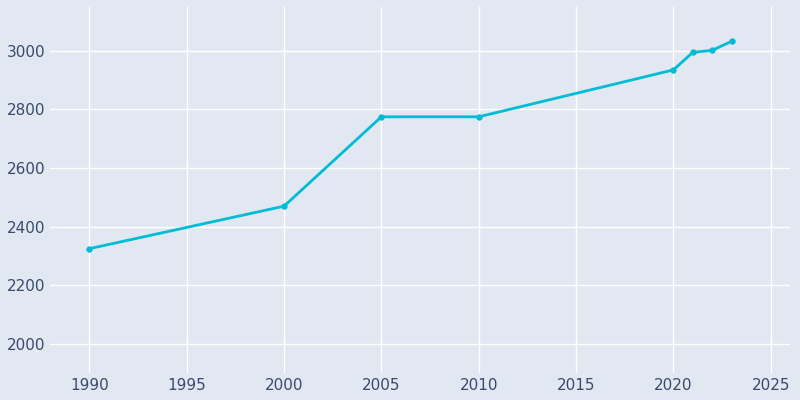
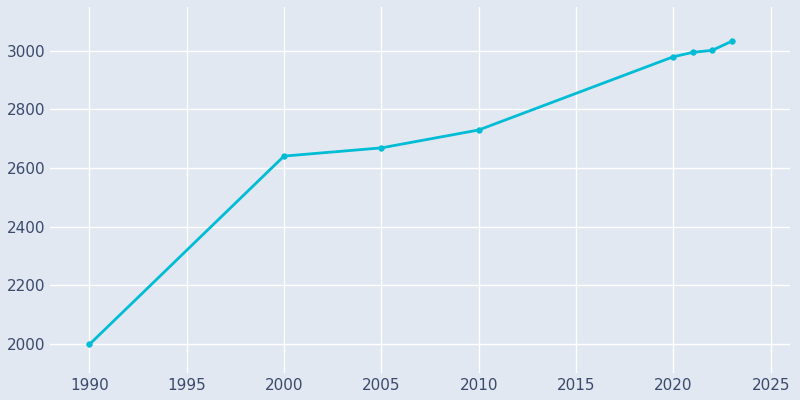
1990: 2325 -> 1998
2000: 2470 -> 2641
2005: 2775 -> 2669
2010: 2775 -> 2730
2020: 2935 -> 2980
